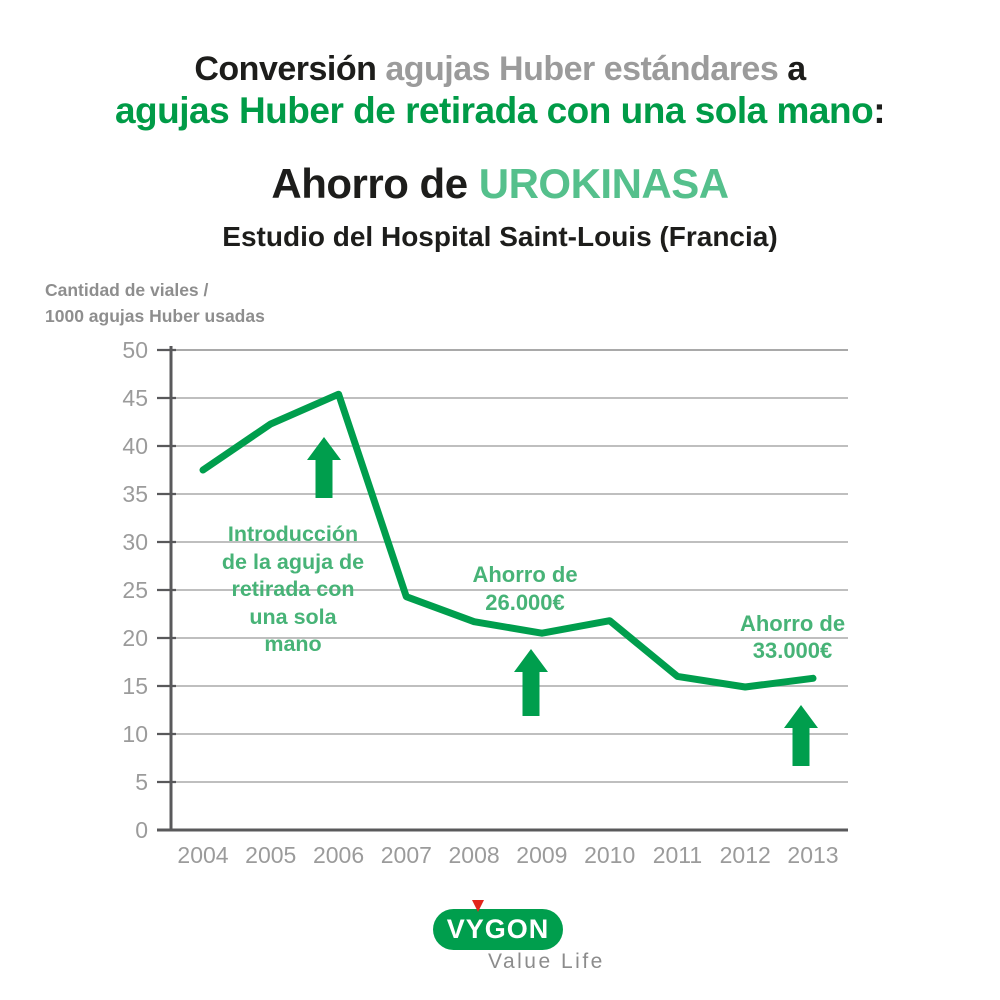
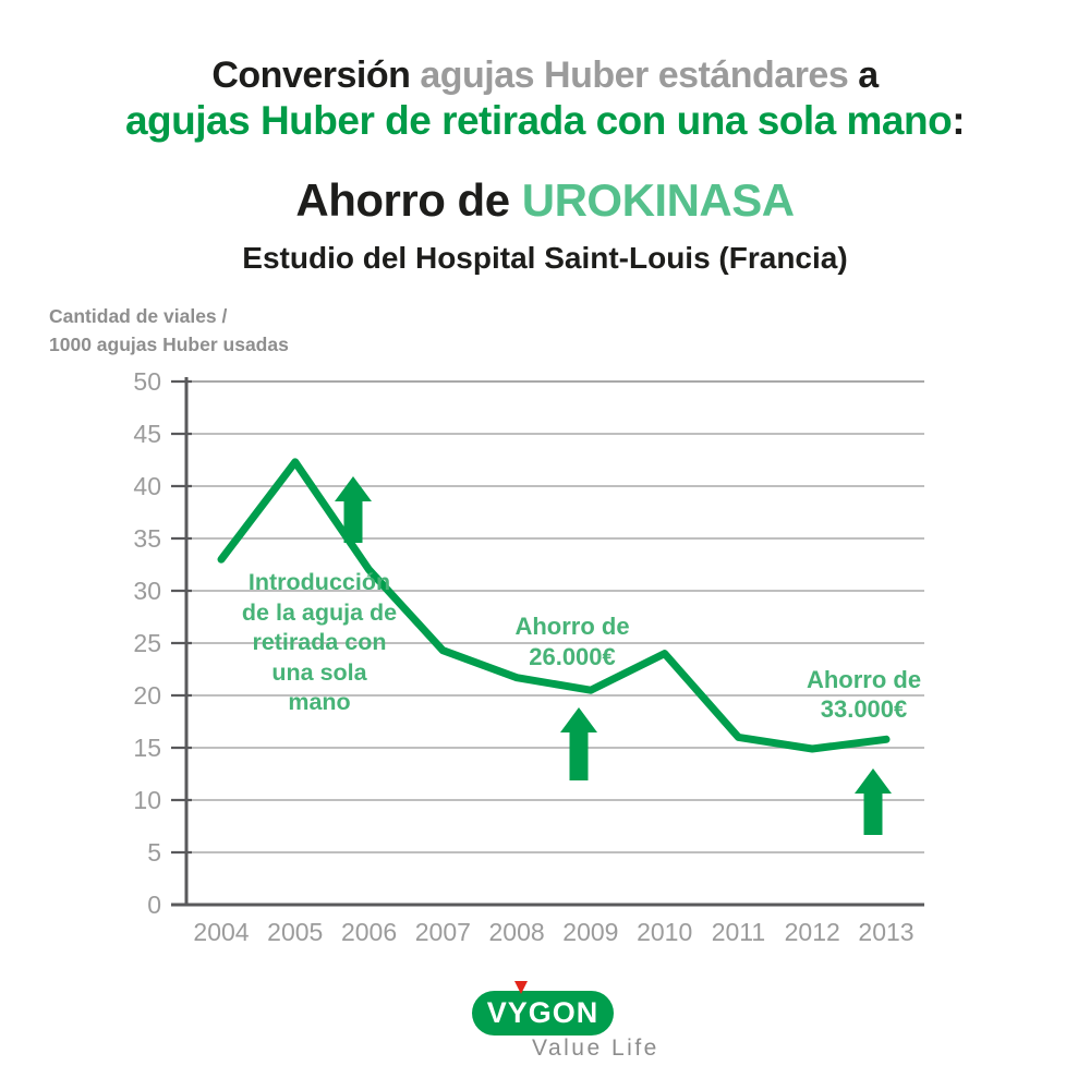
2004: 38 -> 33
2006: 45 -> 32
2010: 22 -> 24
